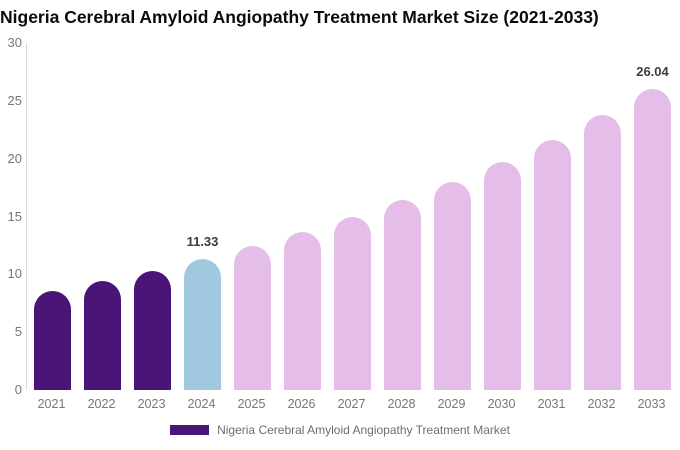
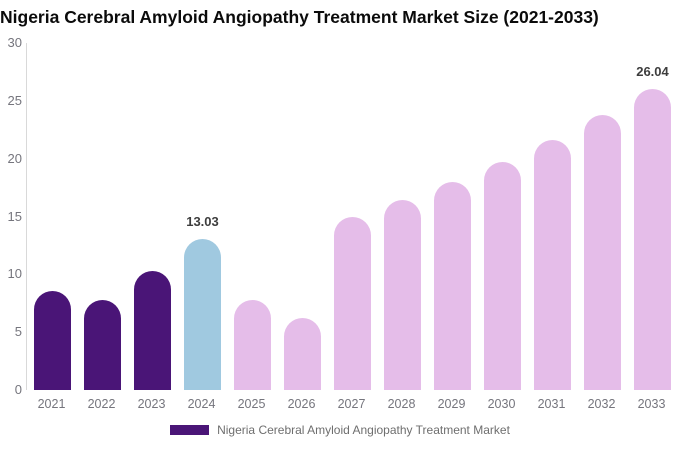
2022: 9.4 -> 7.8
2024: 11.33 -> 13.03
2025: 12.4 -> 7.8
2026: 13.6 -> 6.2
